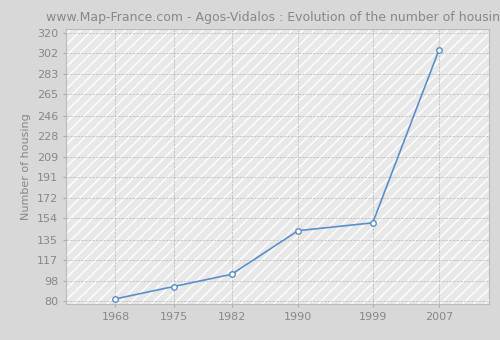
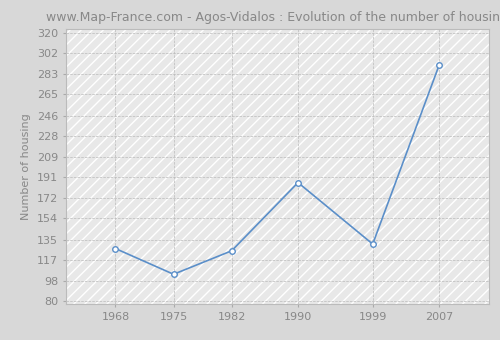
1968: 82 -> 127
1975: 93 -> 104
1982: 104 -> 125
1990: 143 -> 186
1999: 150 -> 131
2007: 305 -> 291
